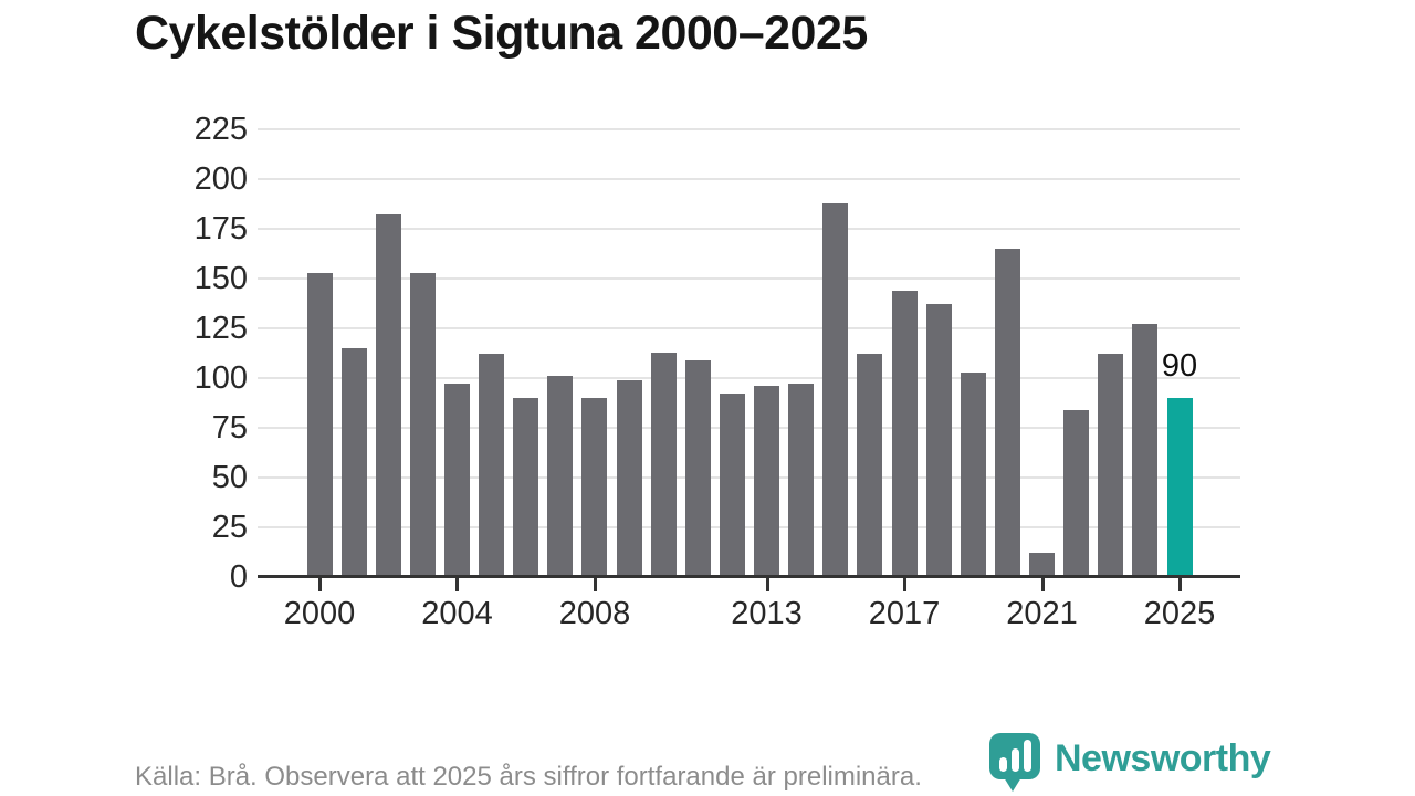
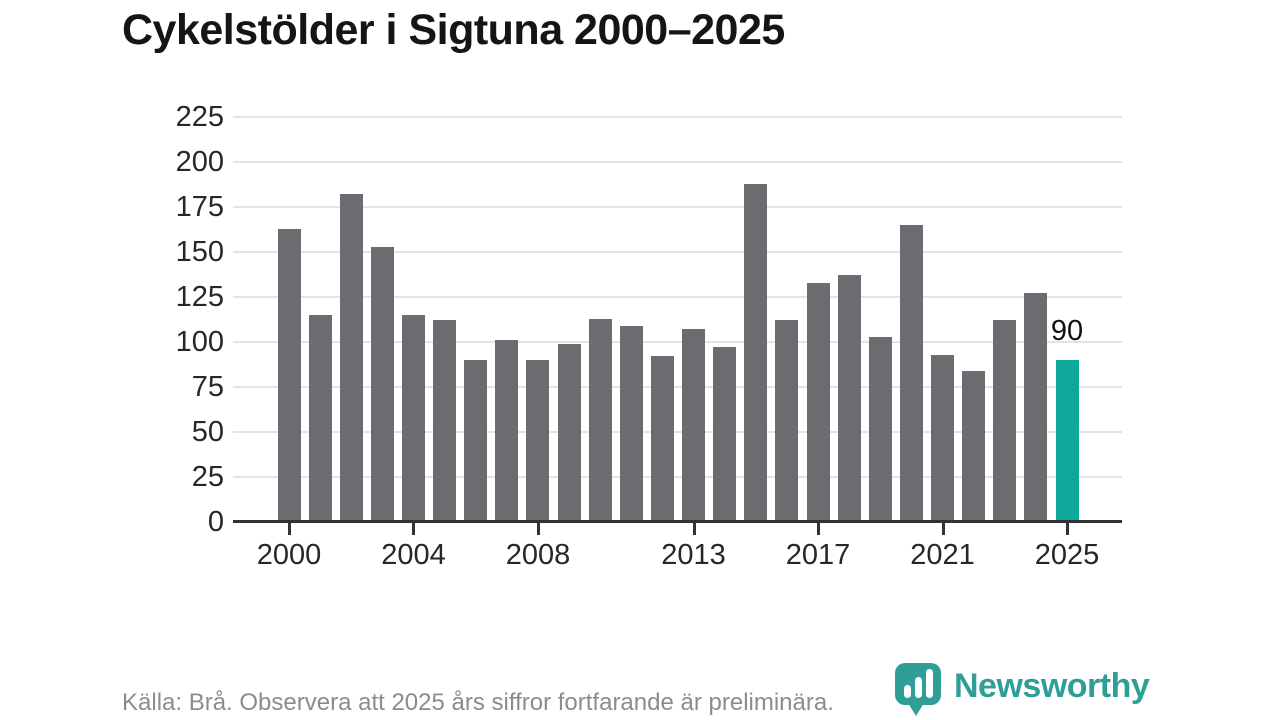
2000: 153 -> 163
2004: 97 -> 115
2013: 96 -> 107
2017: 144 -> 133
2021: 12 -> 93
